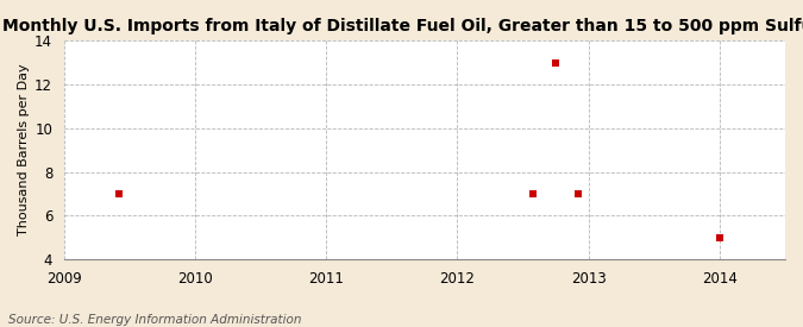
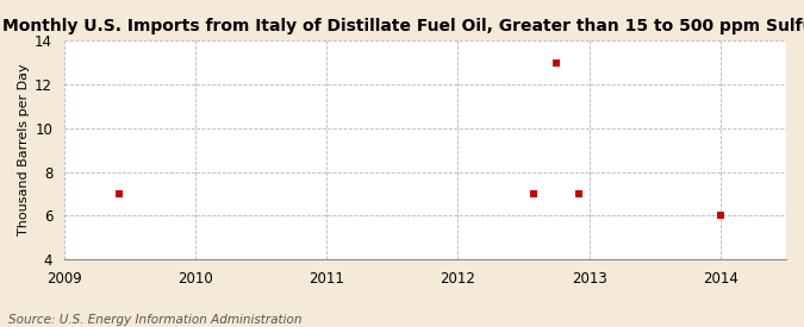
2014: 5 -> 6
